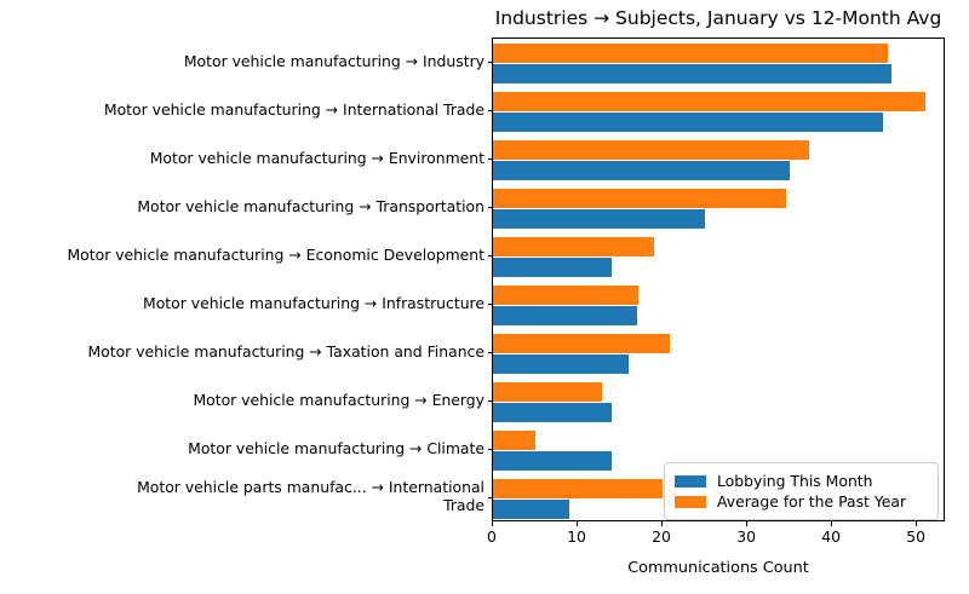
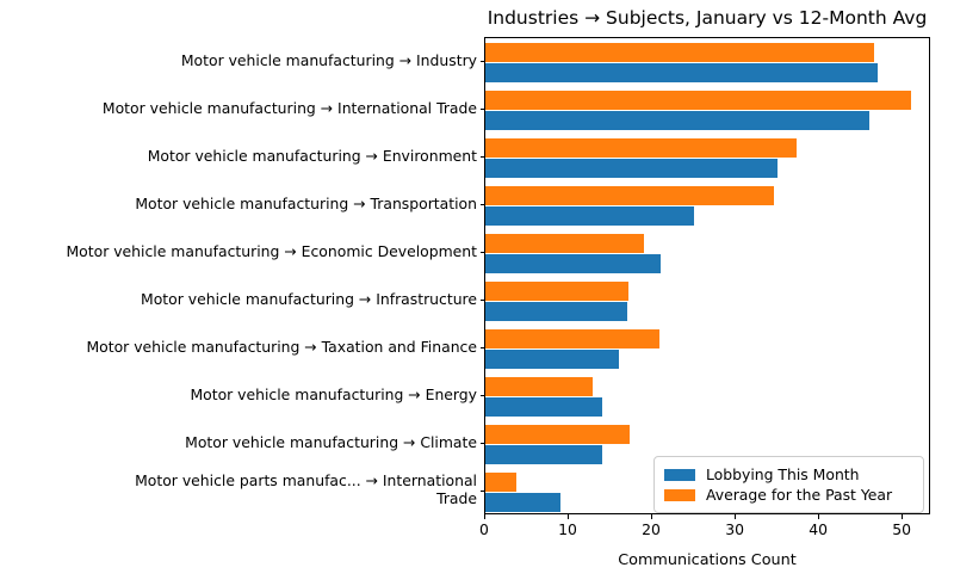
Lobbying This Month/Motor vehicle manufacturing → Economic Development: 14 -> 21
Average for the Past Year/Motor vehicle manufacturing → Climate: 5 -> 17
Average for the Past Year/Motor vehicle parts manufac... → International Trade: 20 -> 4
